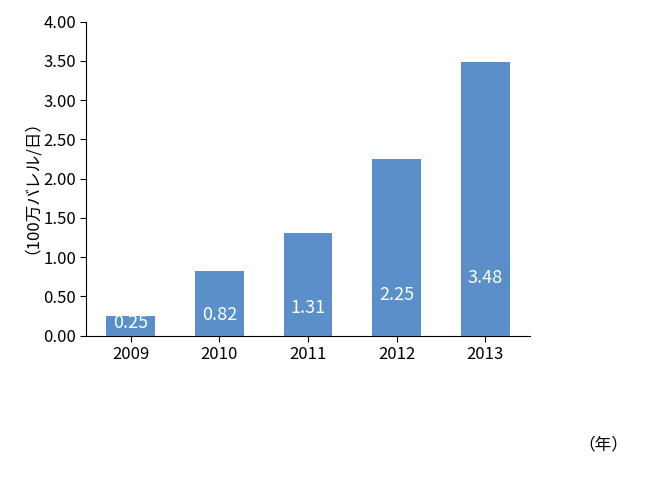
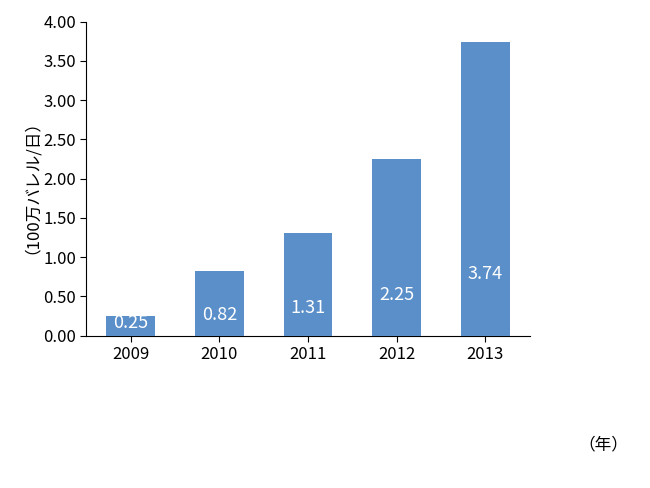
2013: 3.48 -> 3.74
